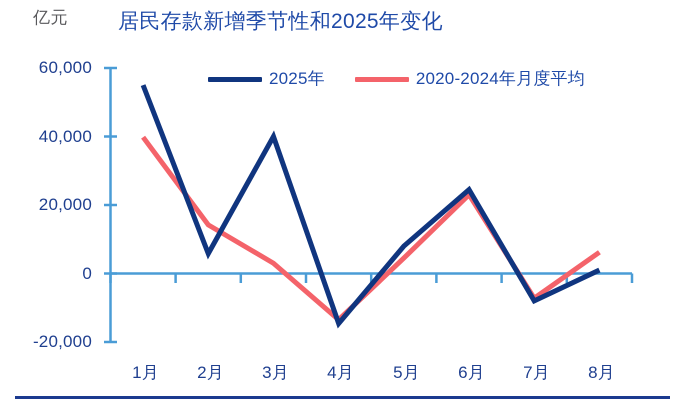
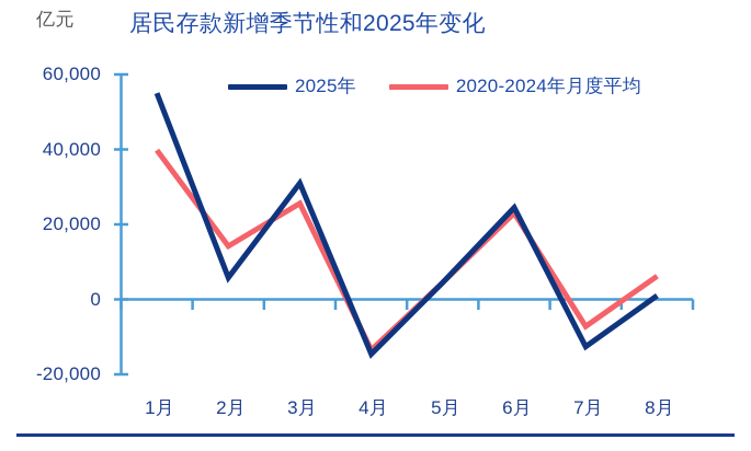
2025年/3月: 40000 -> 31000
2020-2024年月度平均/3月: 3000 -> 26000
2025年/5月: 8000 -> 4000
2025年/7月: -8000 -> -13000
